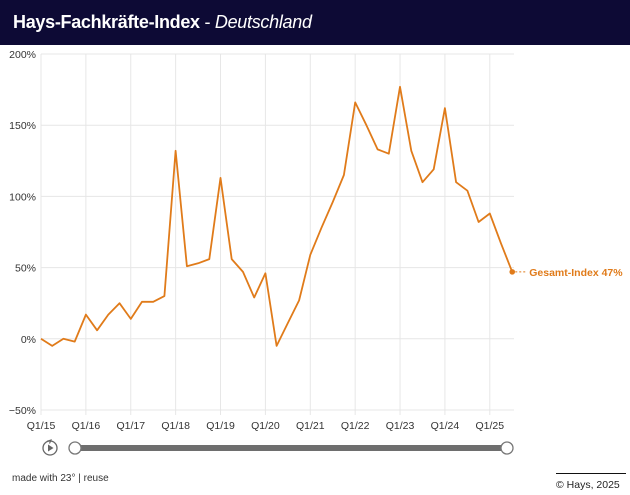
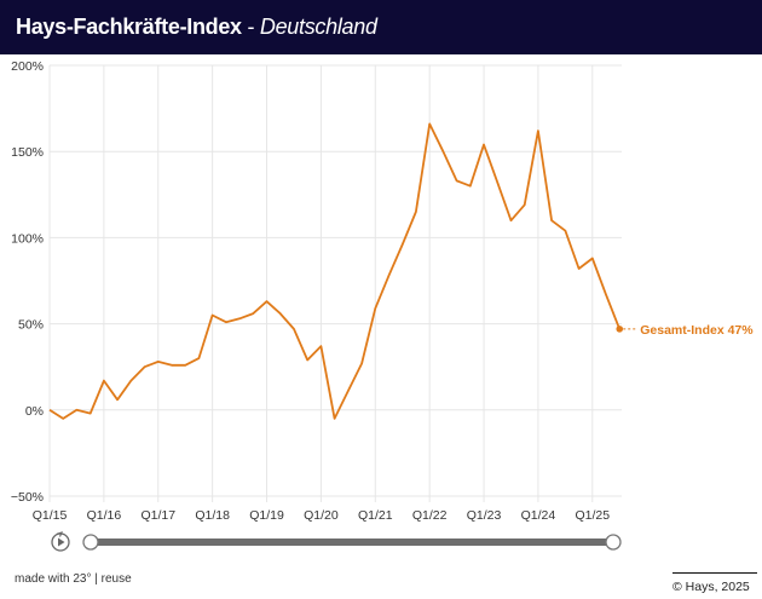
Q1/17: 14% -> 28%
Q1/18: 132% -> 55%
Q1/19: 113% -> 63%
Q1/20: 46% -> 37%
Q1/23: 177% -> 154%
